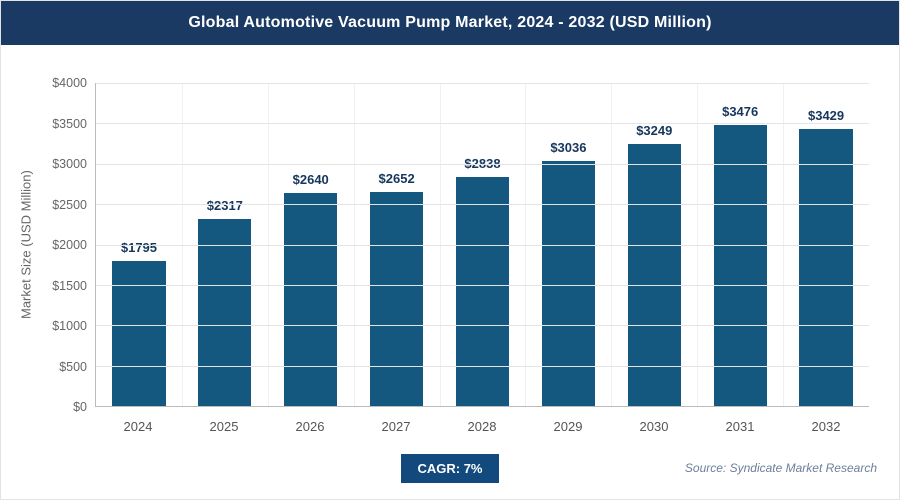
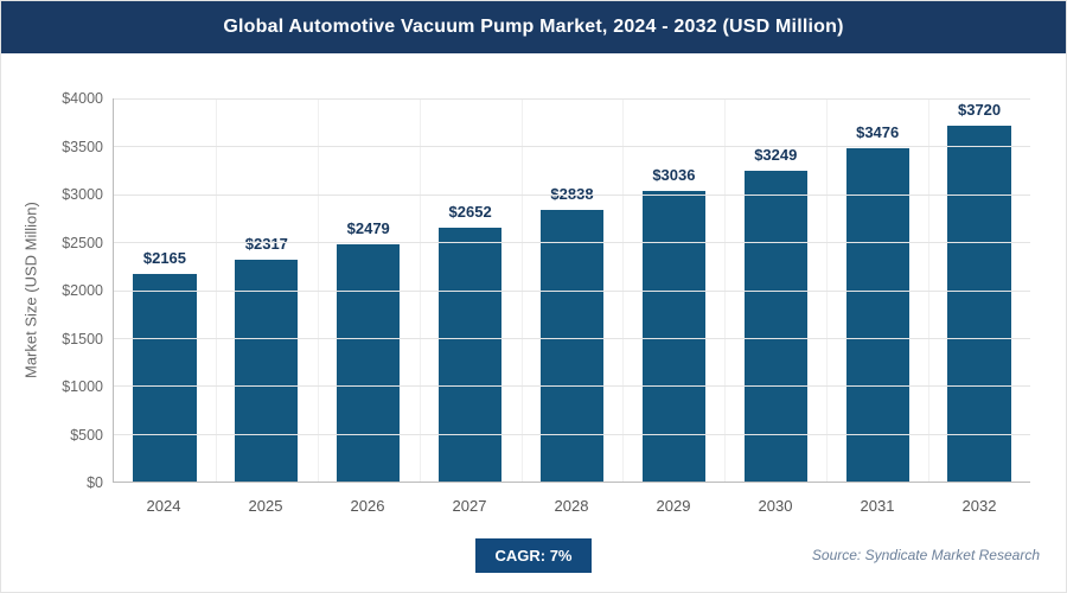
2024: $1795 -> $2165
2026: $2640 -> $2479
2032: $3429 -> $3720
